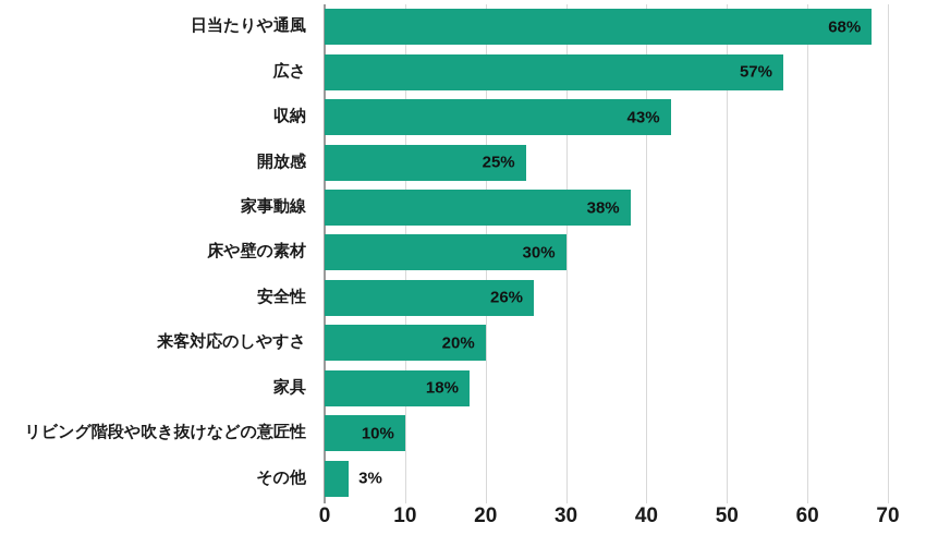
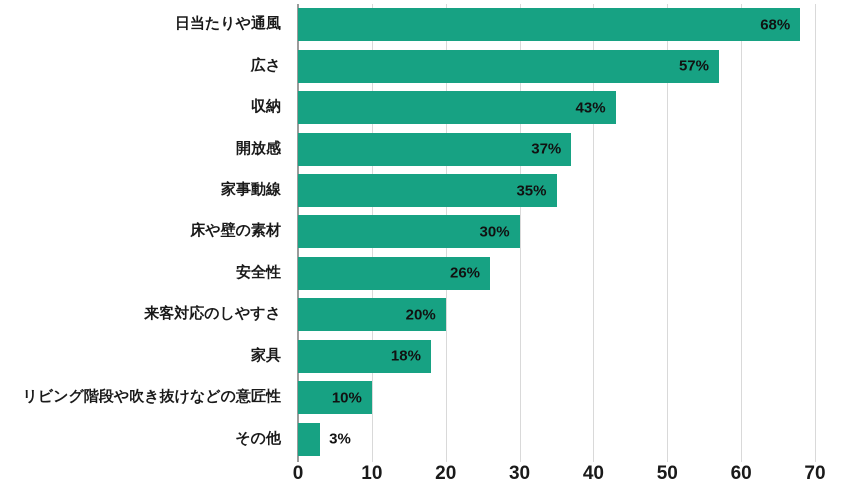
開放感: 25% -> 37%
家事動線: 38% -> 35%
